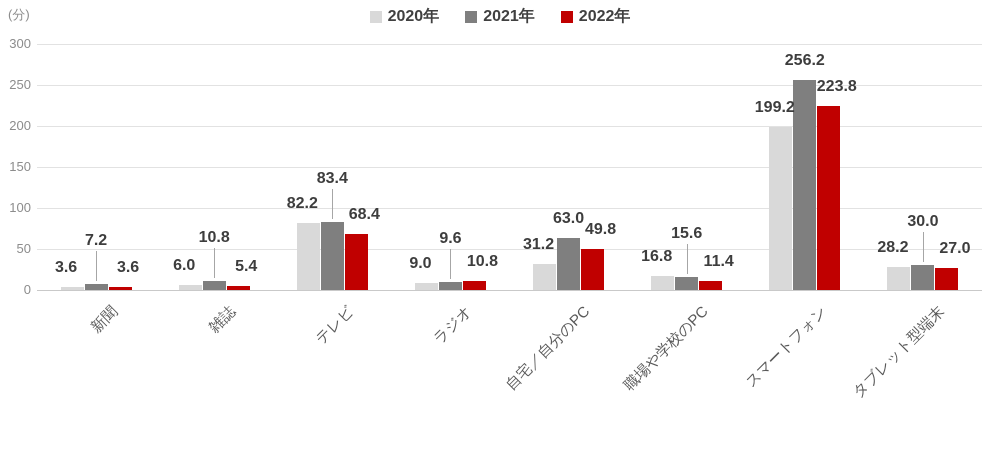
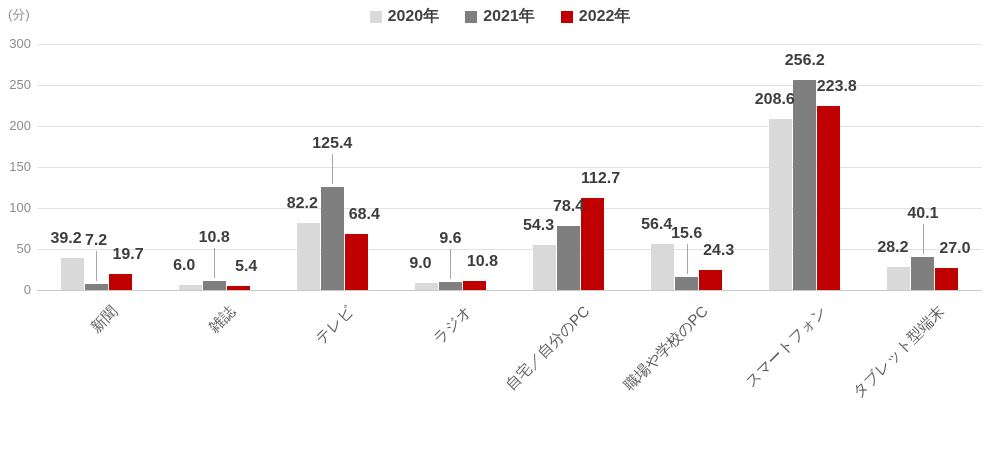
2020年/新聞: 3.6 -> 39.2
2022年/新聞: 3.6 -> 19.7
2021年/テレビ: 83.4 -> 125.4
2020年/自宅／自分のPC: 31.2 -> 54.3
2021年/自宅／自分のPC: 63.0 -> 78.4
2022年/自宅／自分のPC: 49.8 -> 112.7
2020年/職場や学校のPC: 16.8 -> 56.4
2022年/職場や学校のPC: 11.4 -> 24.3
2020年/スマートフォン: 199.2 -> 208.6
2021年/タブレット型端末: 30.0 -> 40.1
